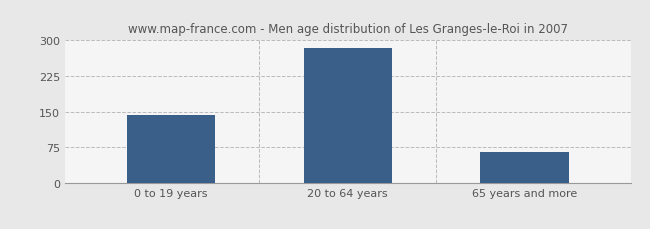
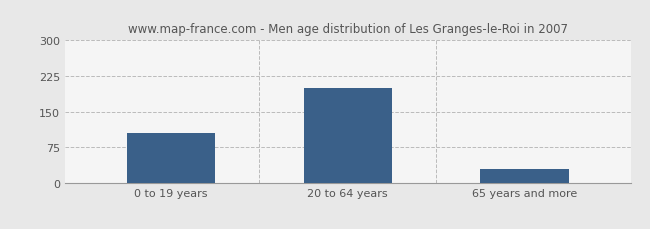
0 to 19 years: 144 -> 105
20 to 64 years: 283 -> 200
65 years and more: 66 -> 30
